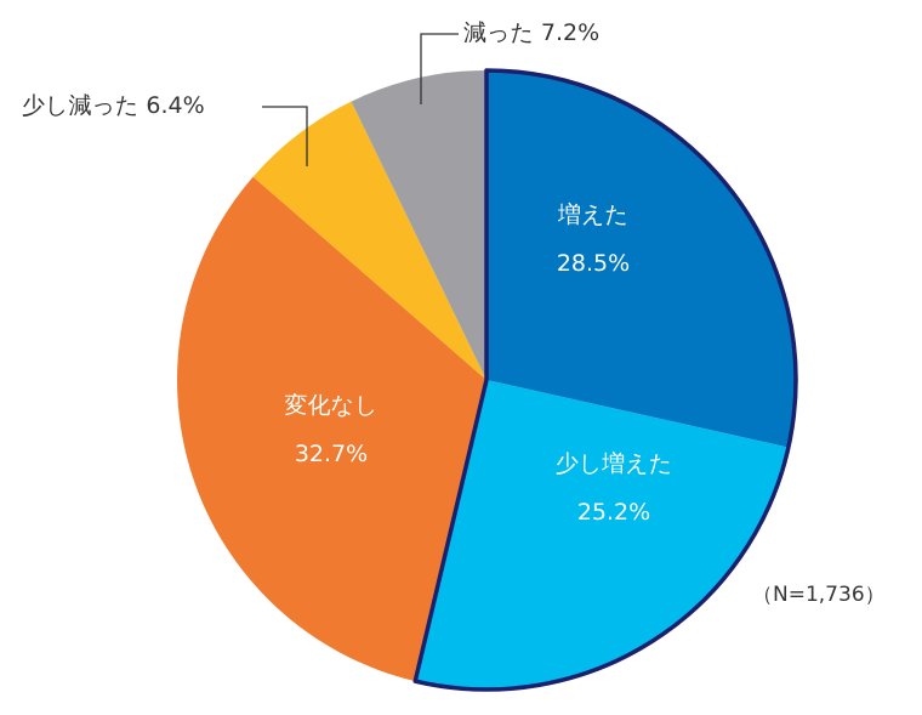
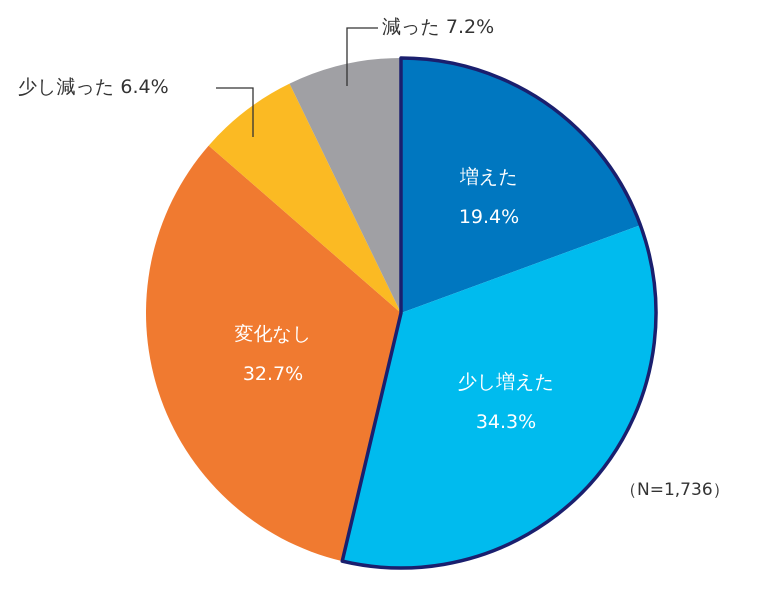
増えた: 28.5% -> 19.4%
少し増えた: 25.2% -> 34.3%
